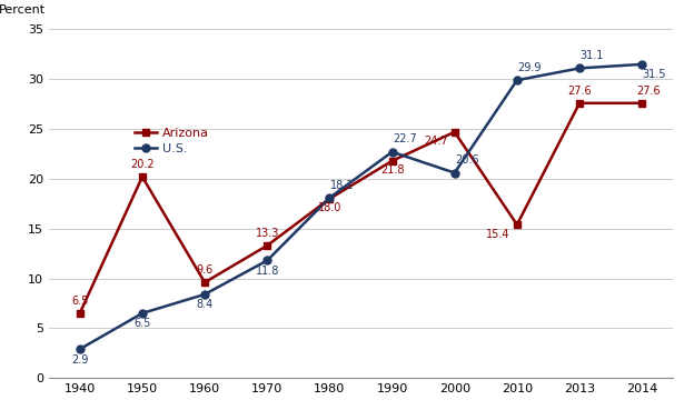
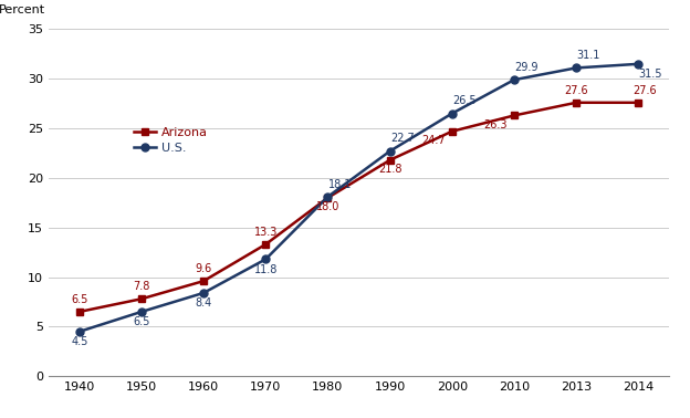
U.S./1940: 2.9 -> 4.5
Arizona/1950: 20.2 -> 7.8
U.S./2000: 20.6 -> 26.5
Arizona/2010: 15.4 -> 26.3
